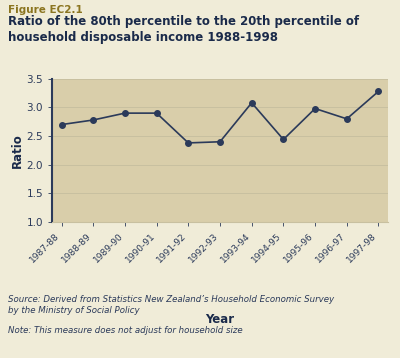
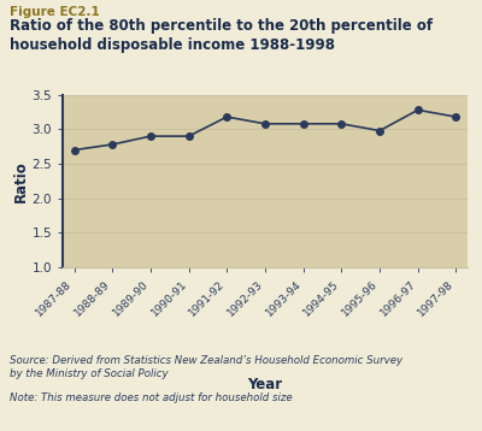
1991-92: 2.38 -> 3.18
1992-93: 2.40 -> 3.08
1994-95: 2.44 -> 3.08
1996-97: 2.80 -> 3.28
1997-98: 3.28 -> 3.18
